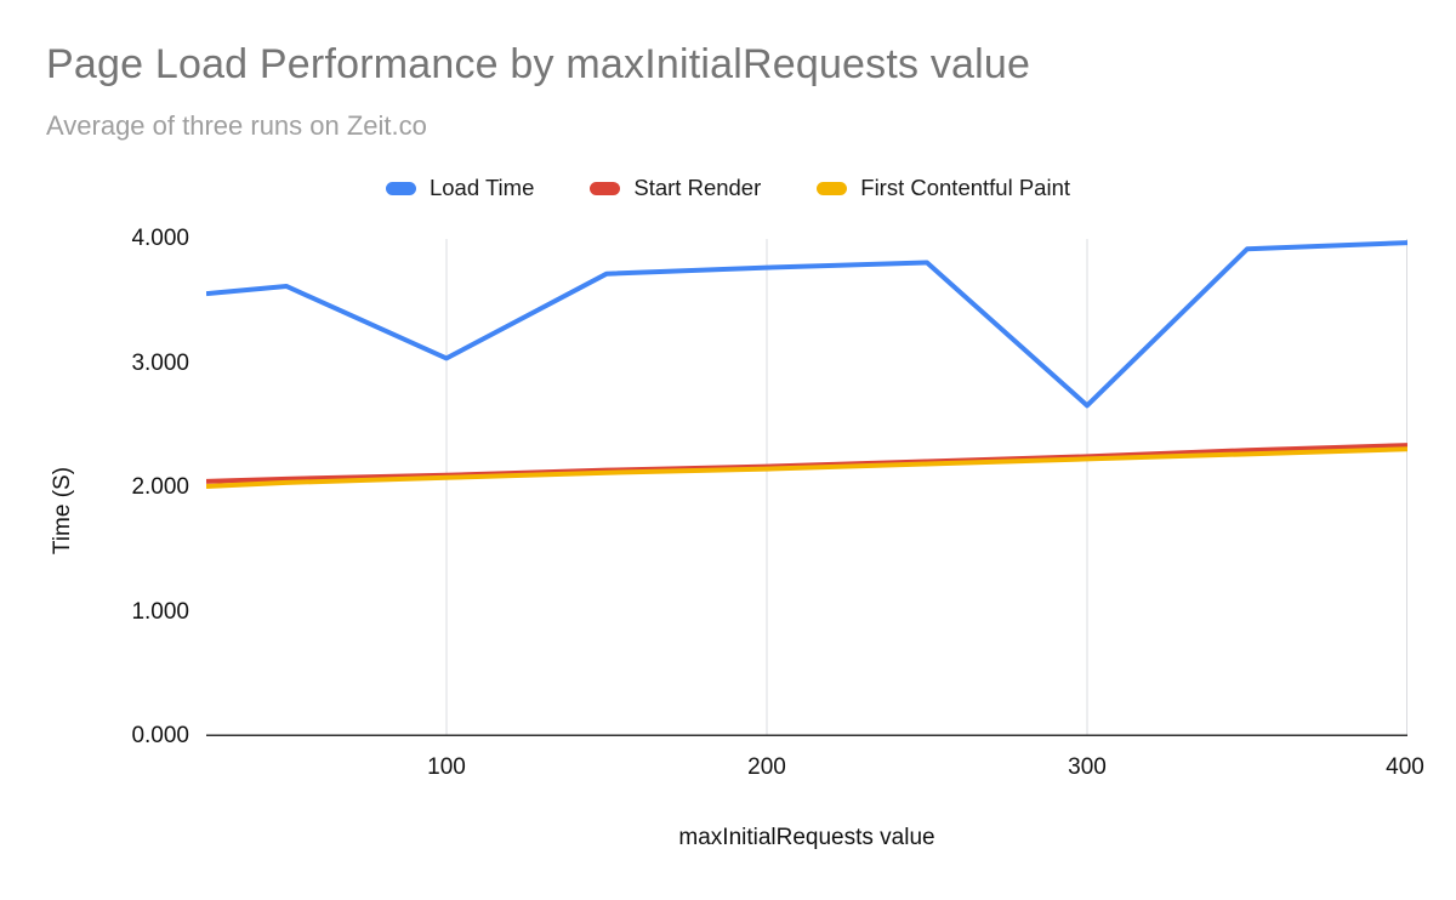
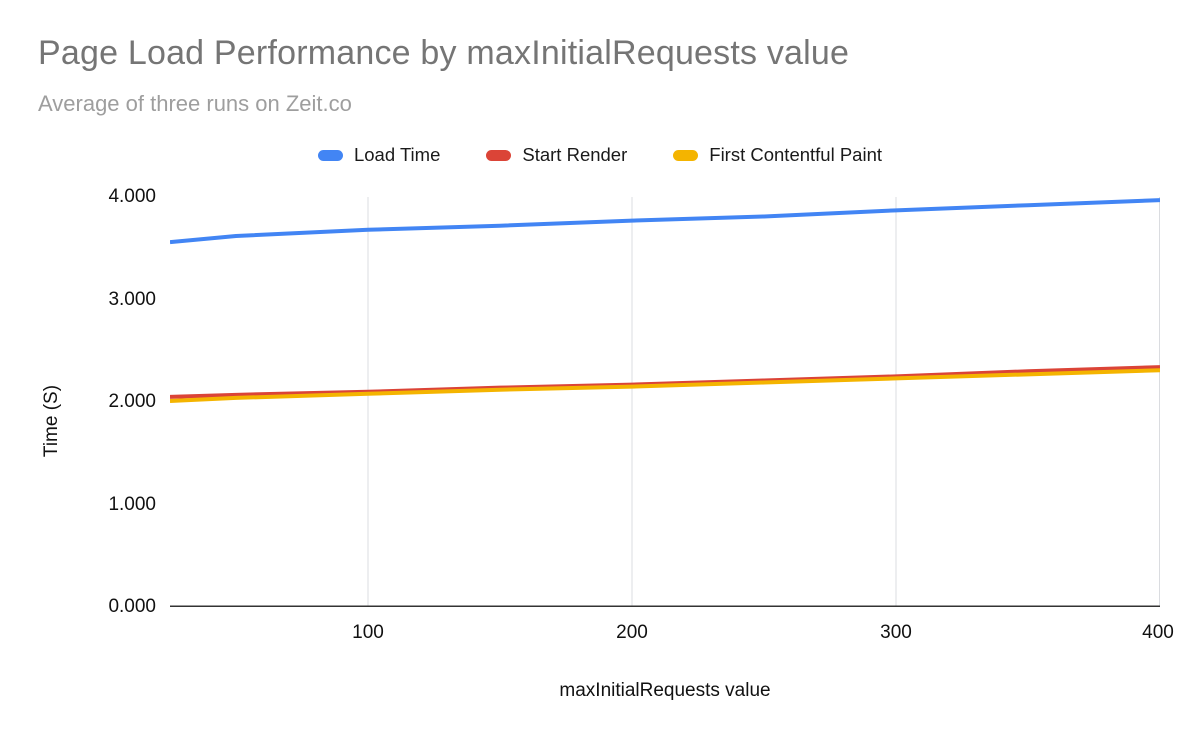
Load Time/100: 3.04 -> 3.68
Load Time/300: 2.66 -> 3.87
